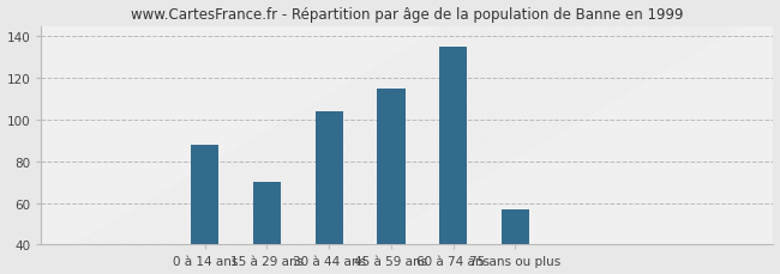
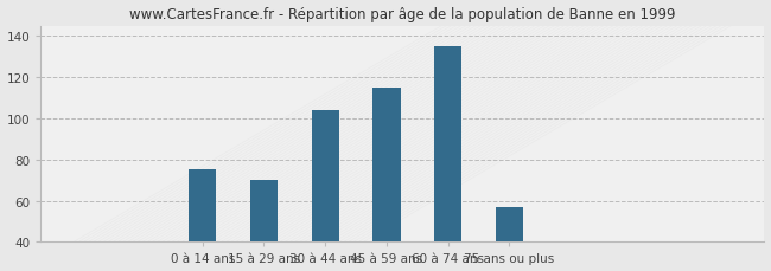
0 à 14 ans: 88 -> 75
